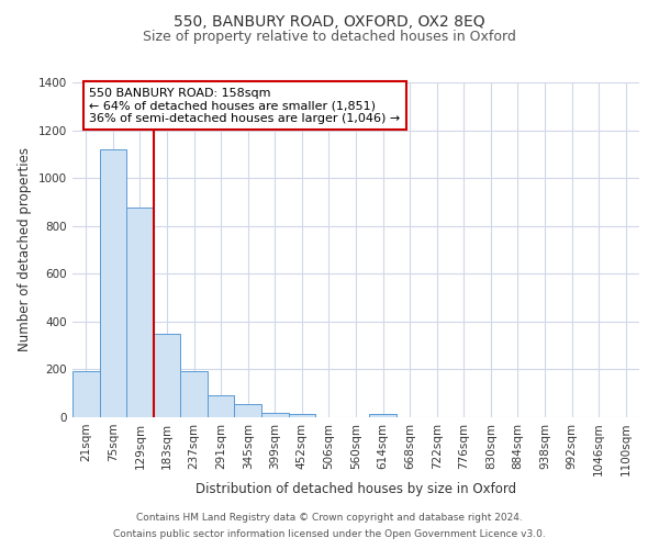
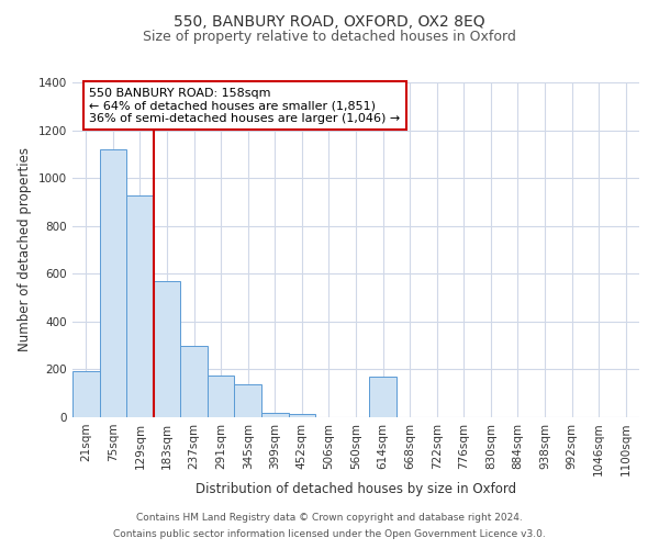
129sqm: 875 -> 925
183sqm: 350 -> 570
237sqm: 193 -> 300
291sqm: 93 -> 175
345sqm: 55 -> 140
614sqm: 12 -> 170
